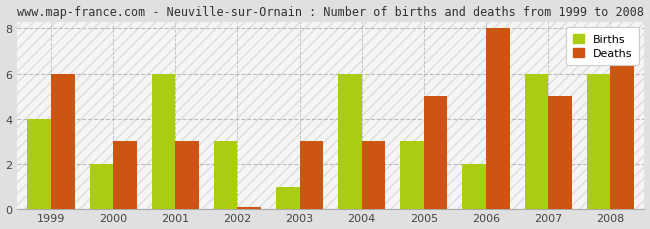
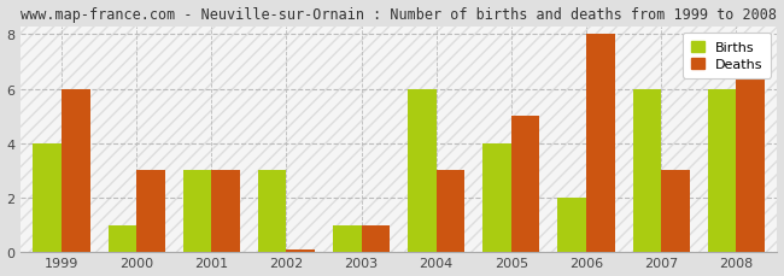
Births/2000: 2 -> 1
Births/2001: 6 -> 3
Deaths/2003: 3.0 -> 1.0
Births/2005: 3 -> 4
Deaths/2007: 5.0 -> 3.0
